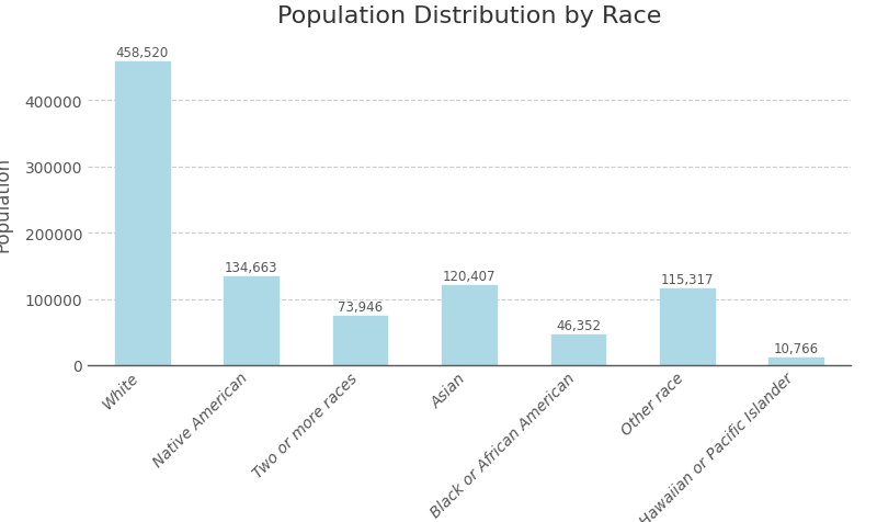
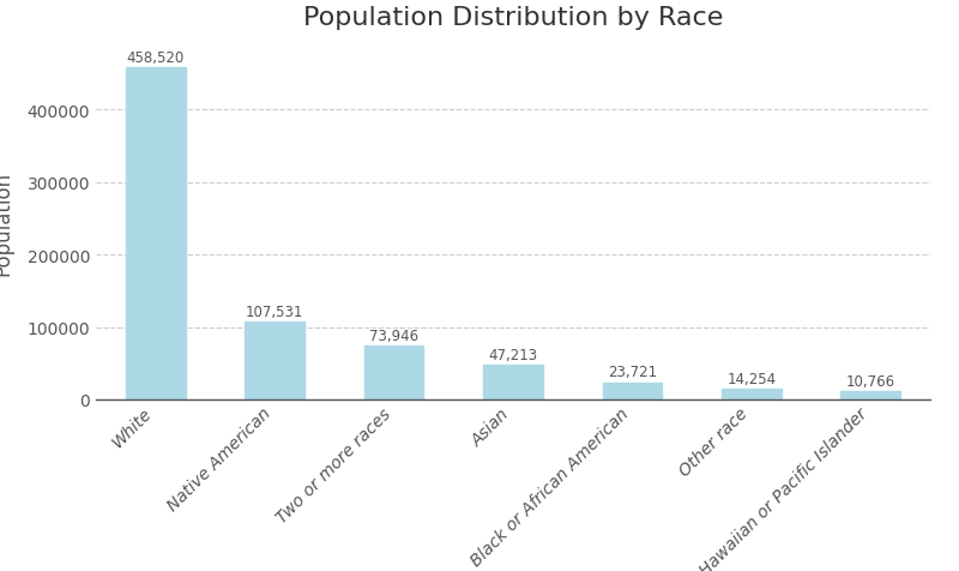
Native American: 134,663 -> 107,531
Asian: 120,407 -> 47,213
Black or African American: 46,352 -> 23,721
Other race: 115,317 -> 14,254
